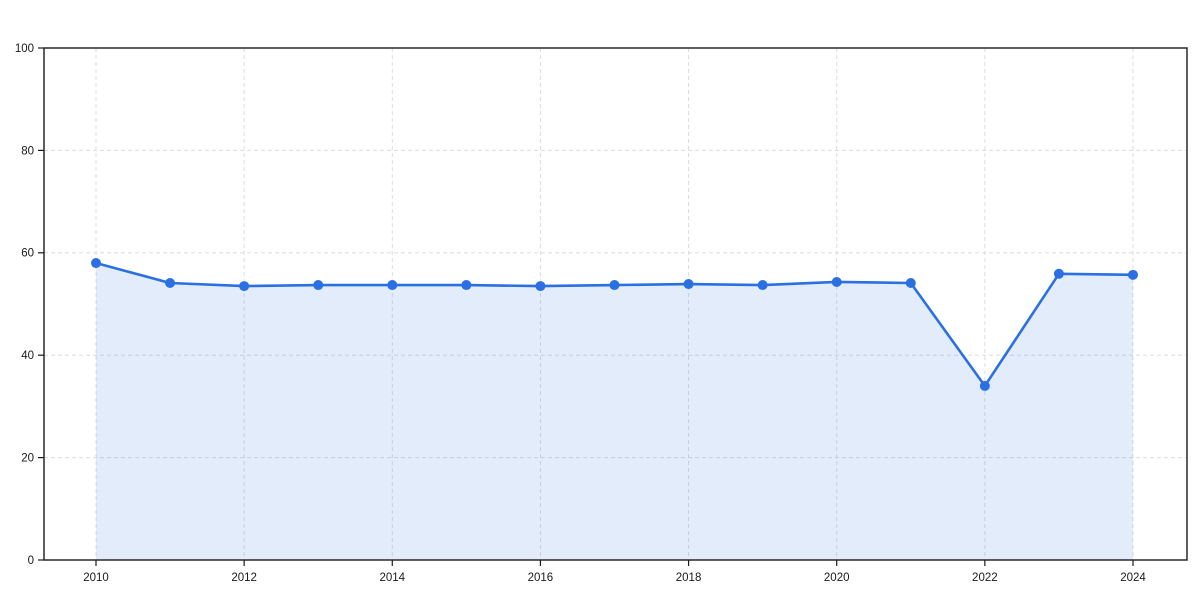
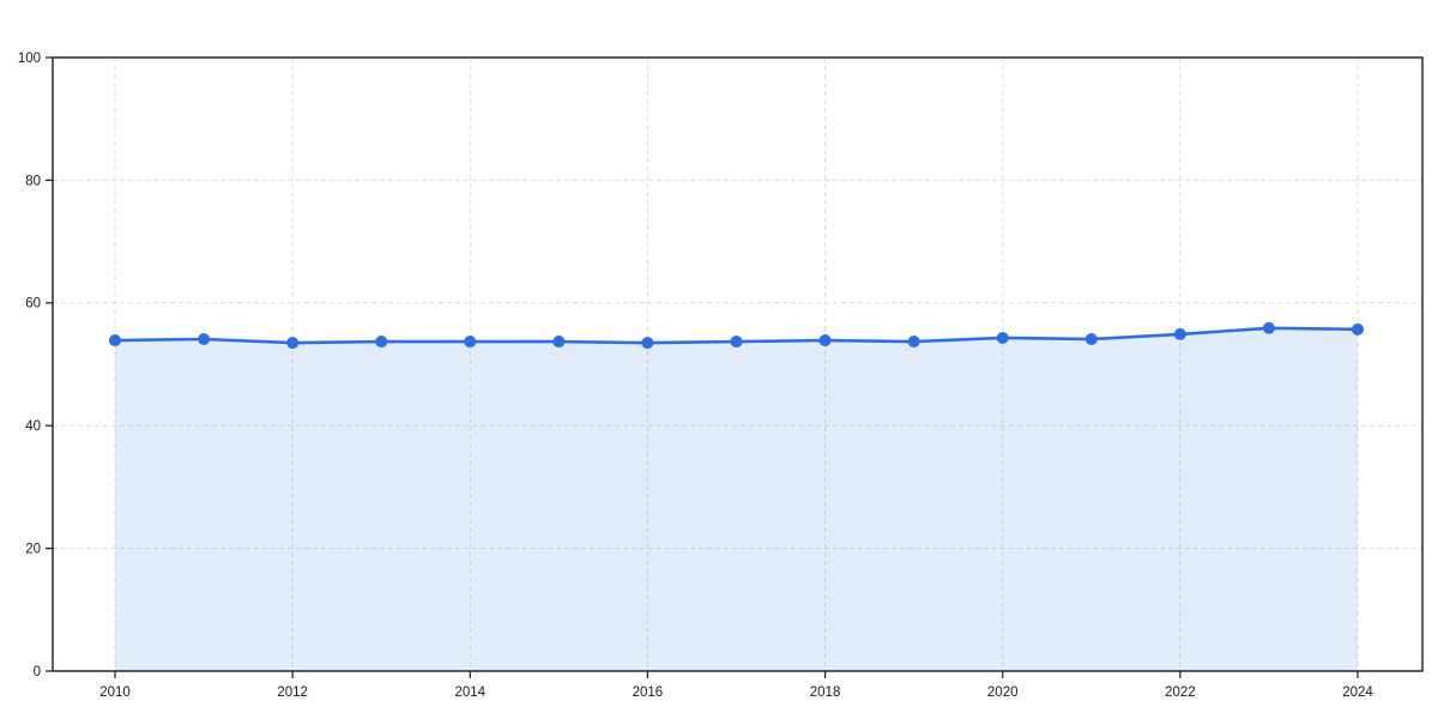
2010: 58 -> 54
2022: 34 -> 55
